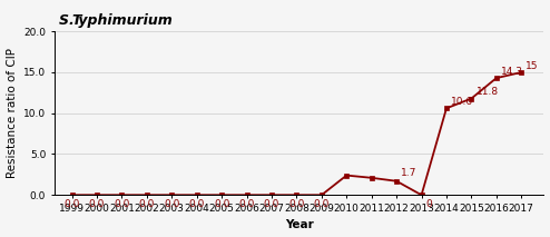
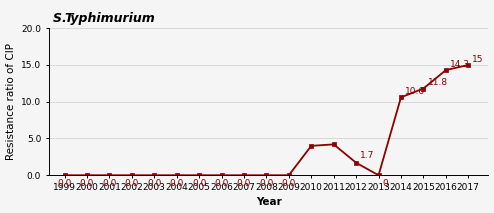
2010: 2.4 -> 4.0
2011: 2.1 -> 4.2
